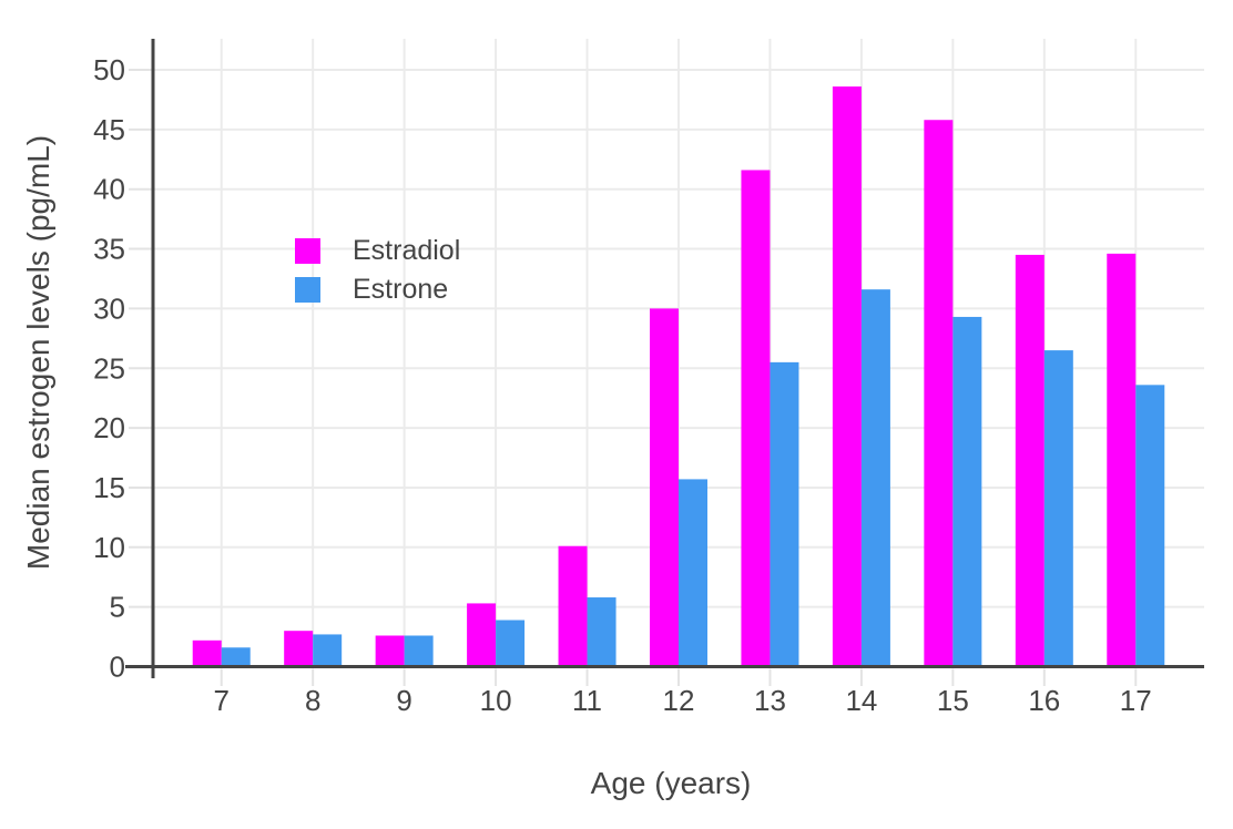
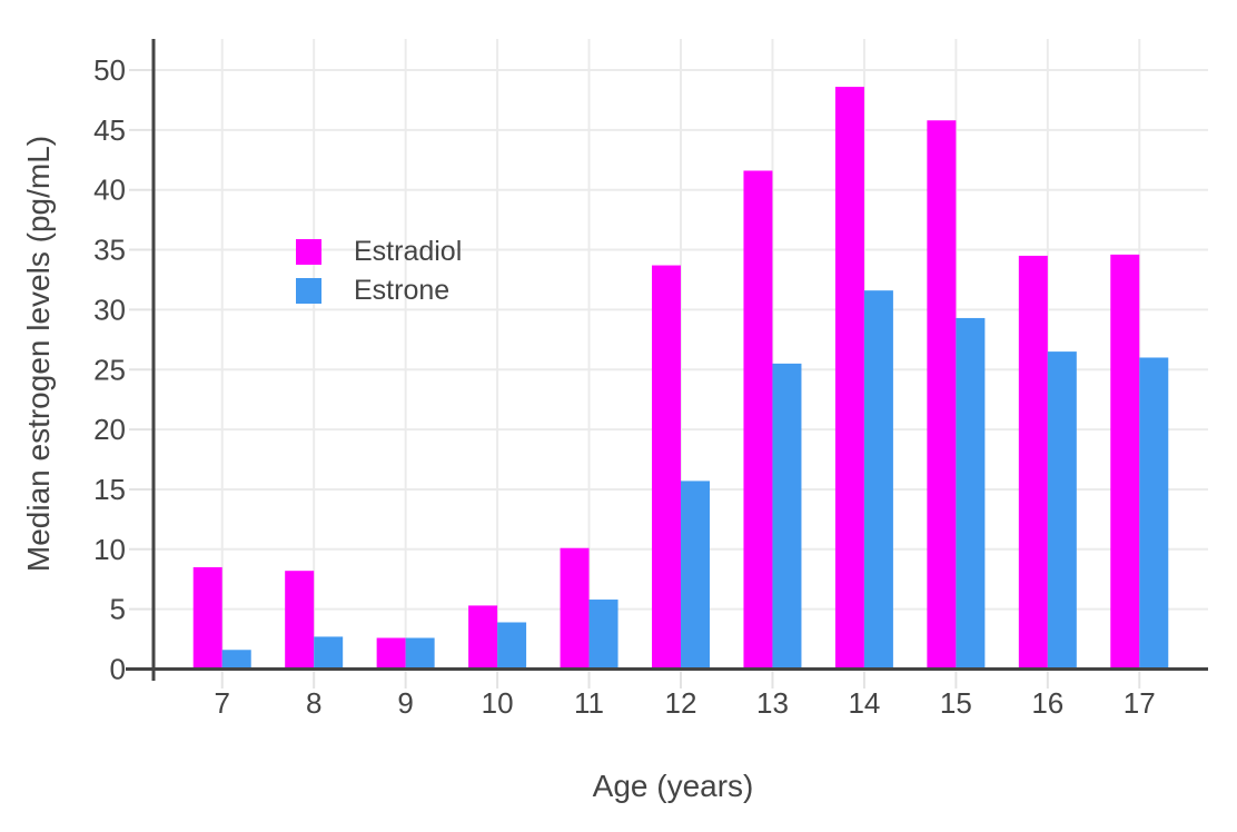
Estradiol/7: 2.2 -> 8.5
Estradiol/8: 3.0 -> 8.2
Estradiol/12: 30.0 -> 33.7
Estrone/17: 23.6 -> 26.0
